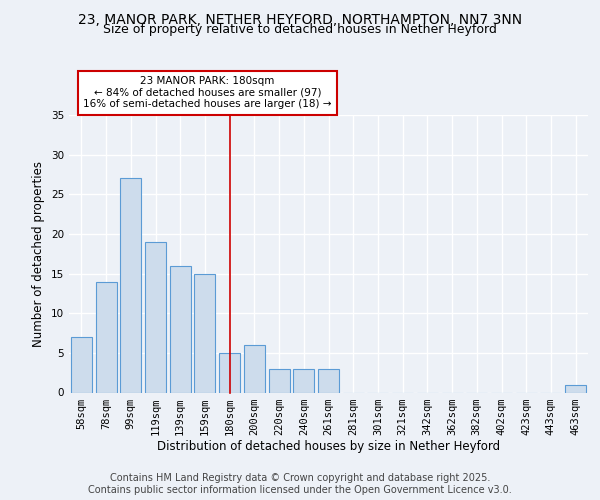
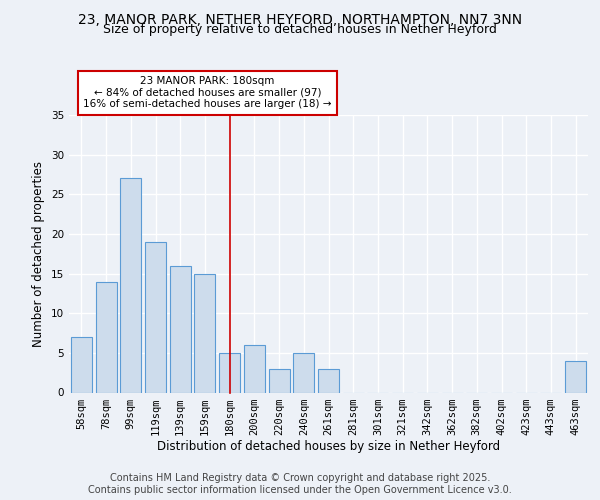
240sqm: 3 -> 5
463sqm: 1 -> 4
